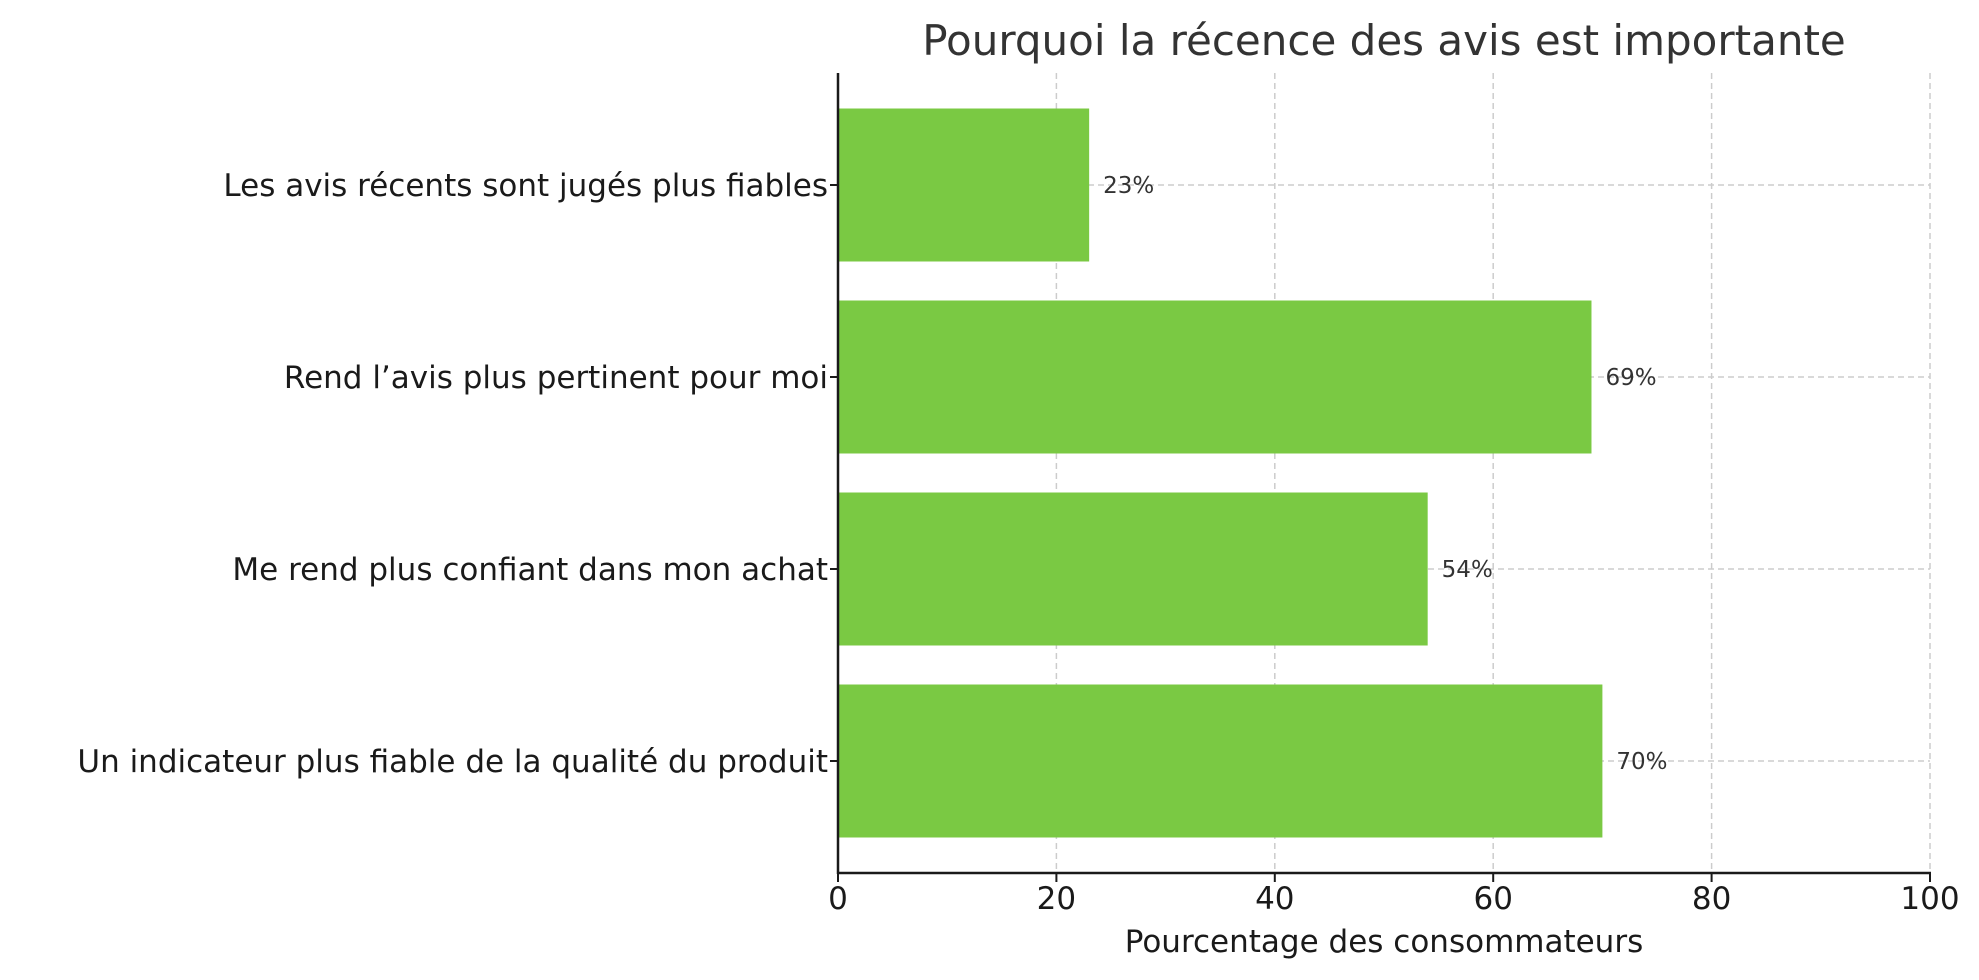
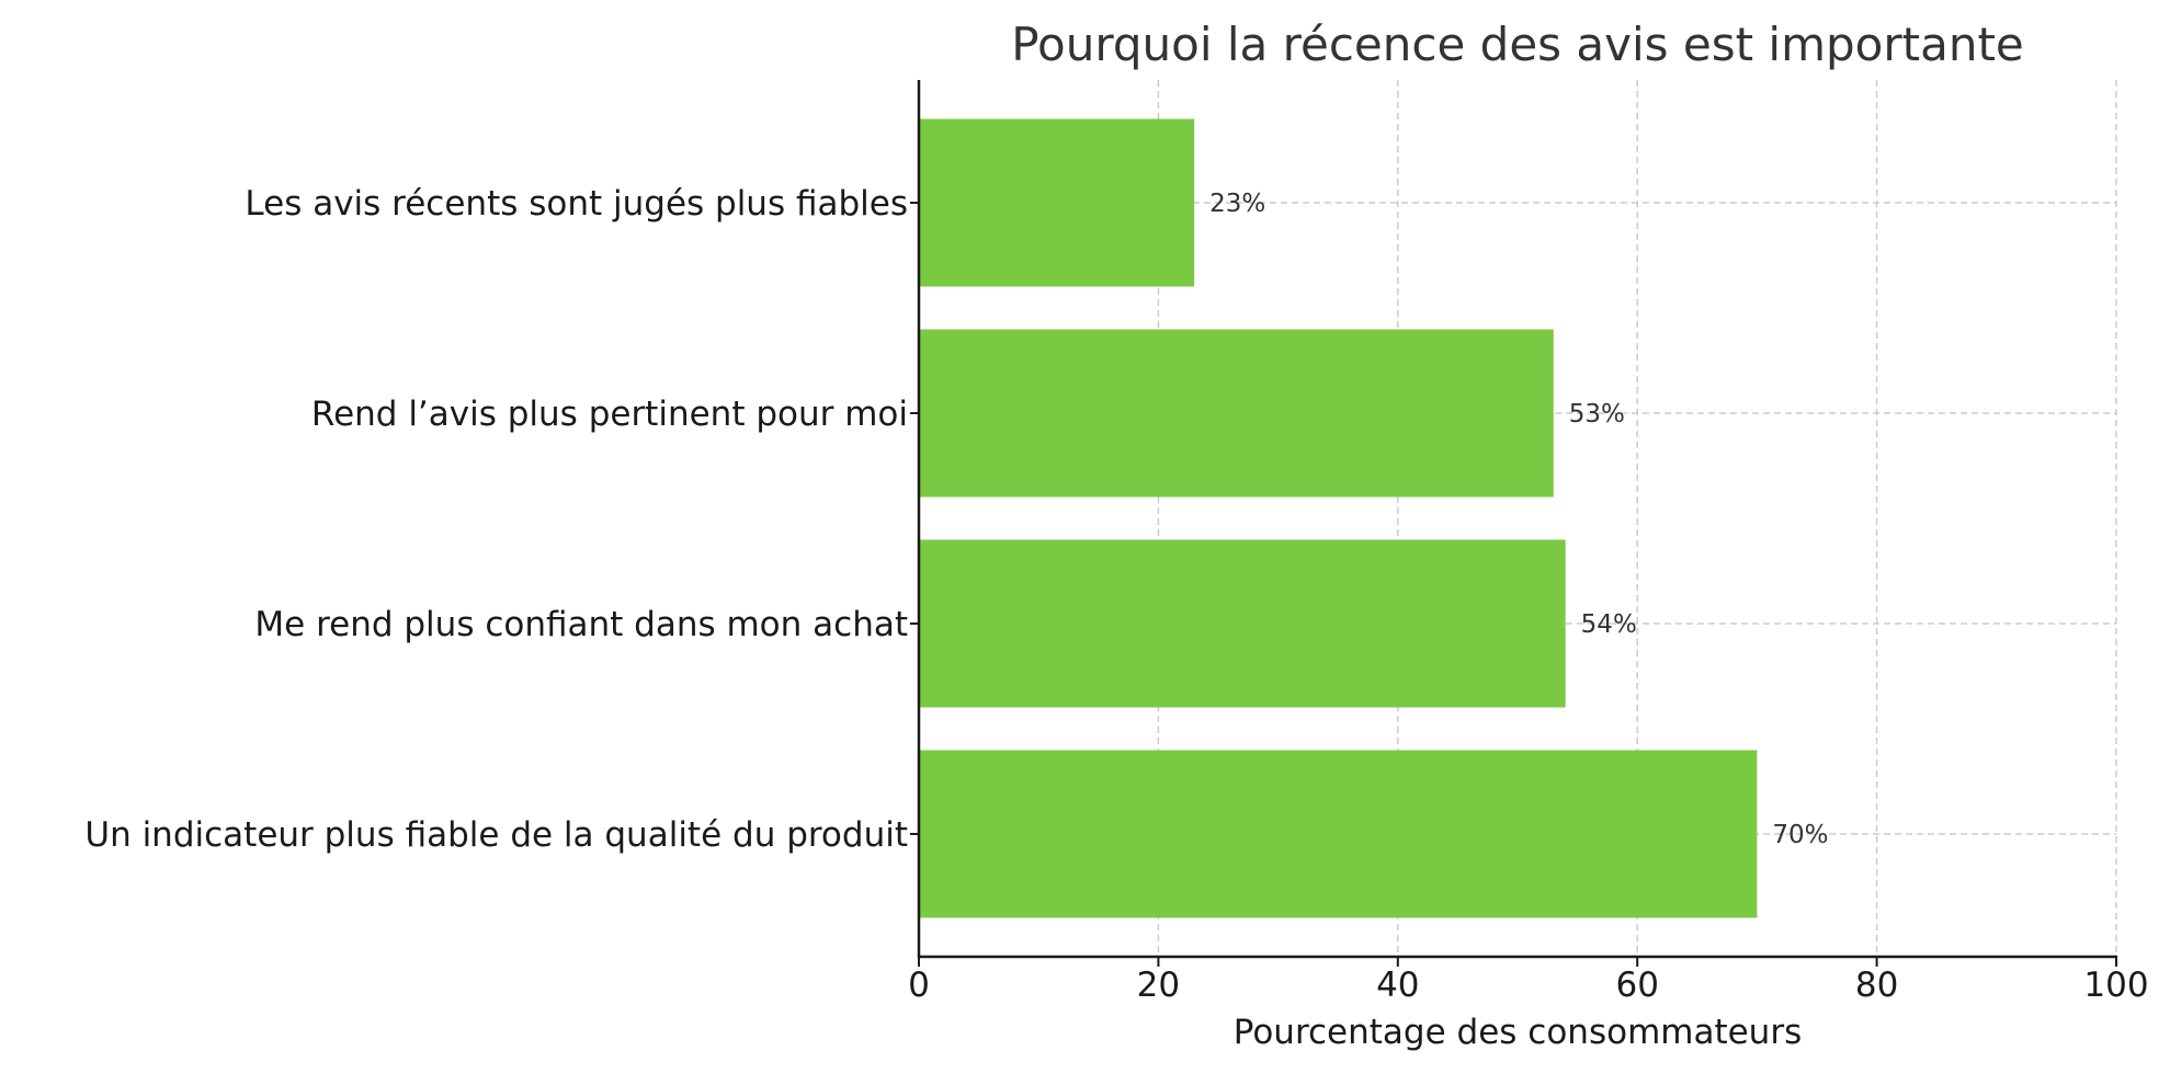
Rend l’avis plus pertinent pour moi: 69% -> 53%
